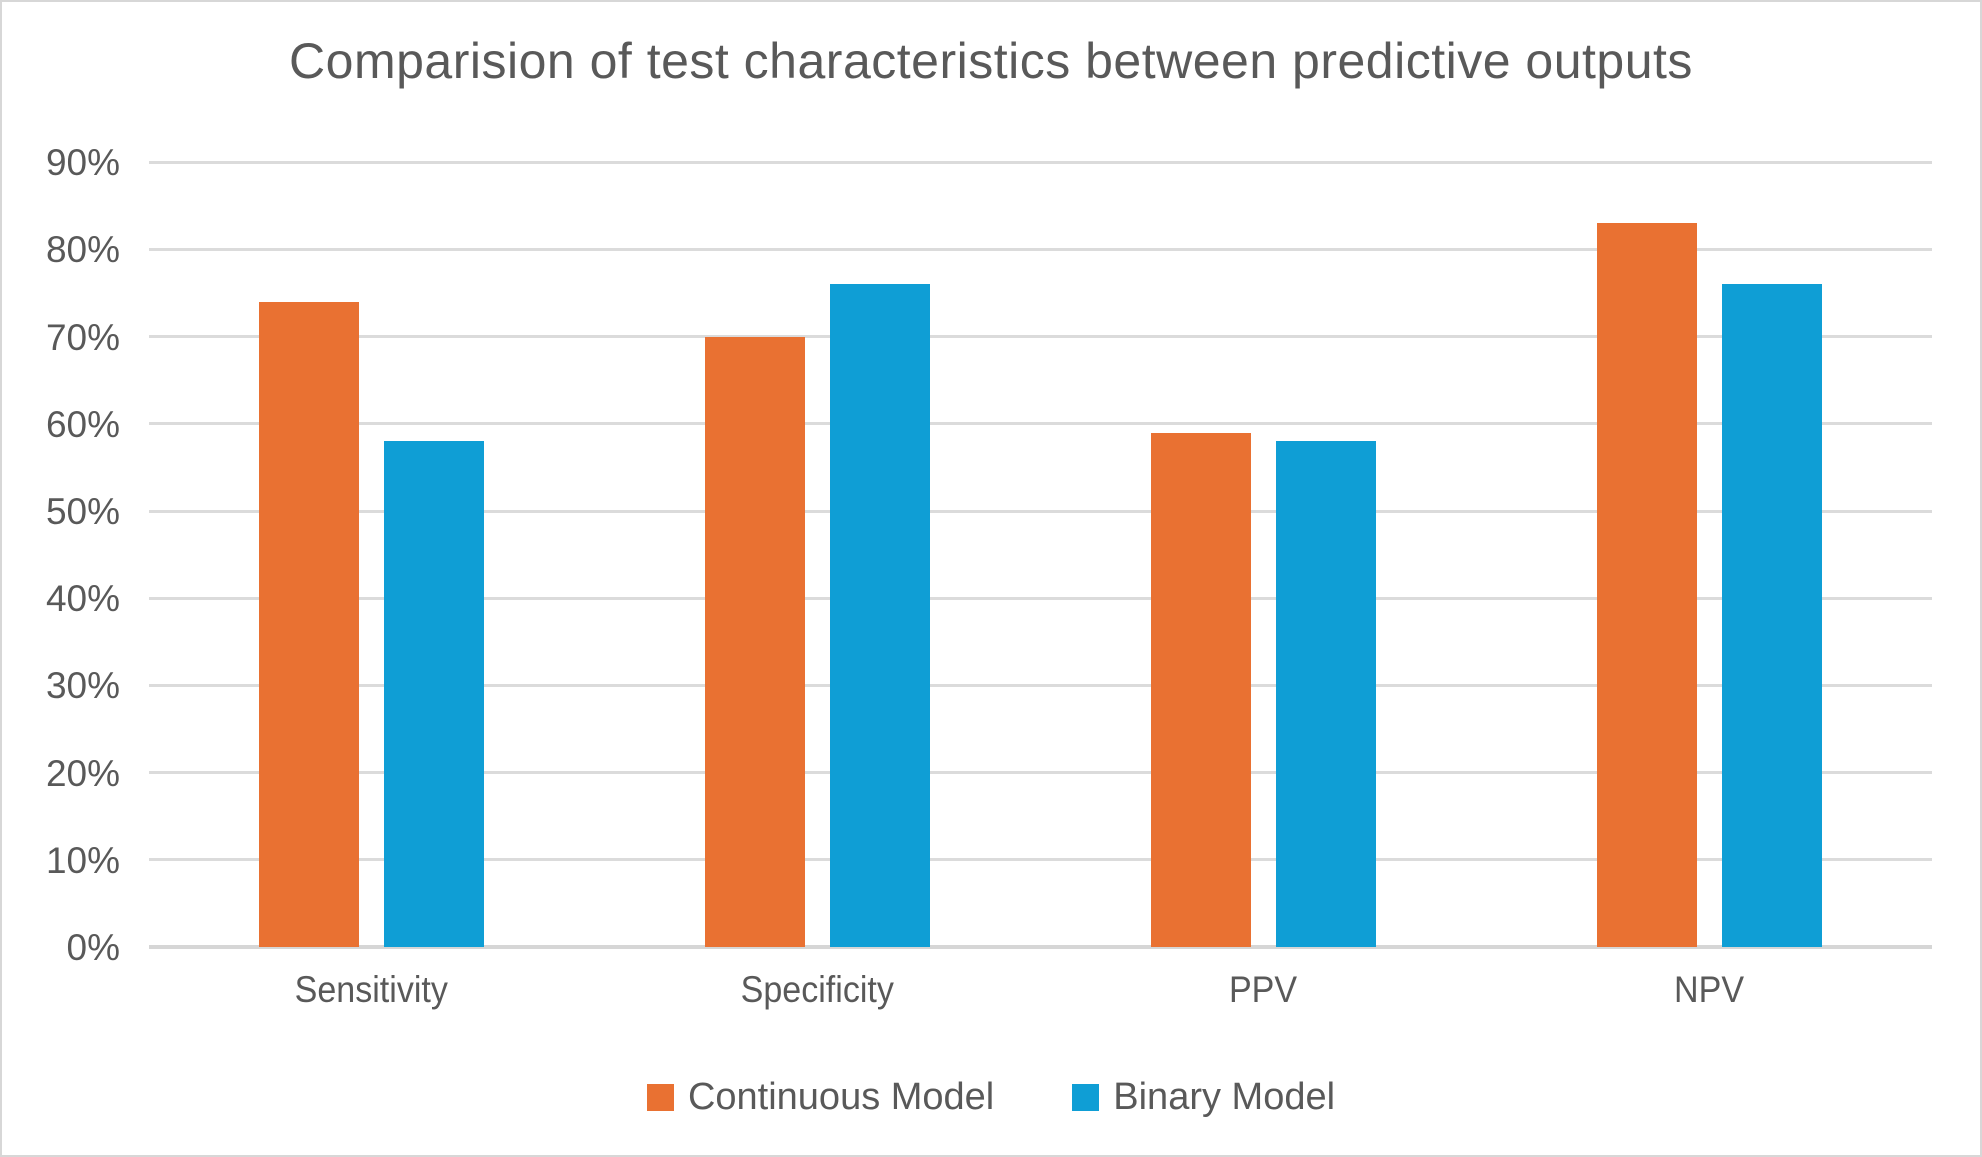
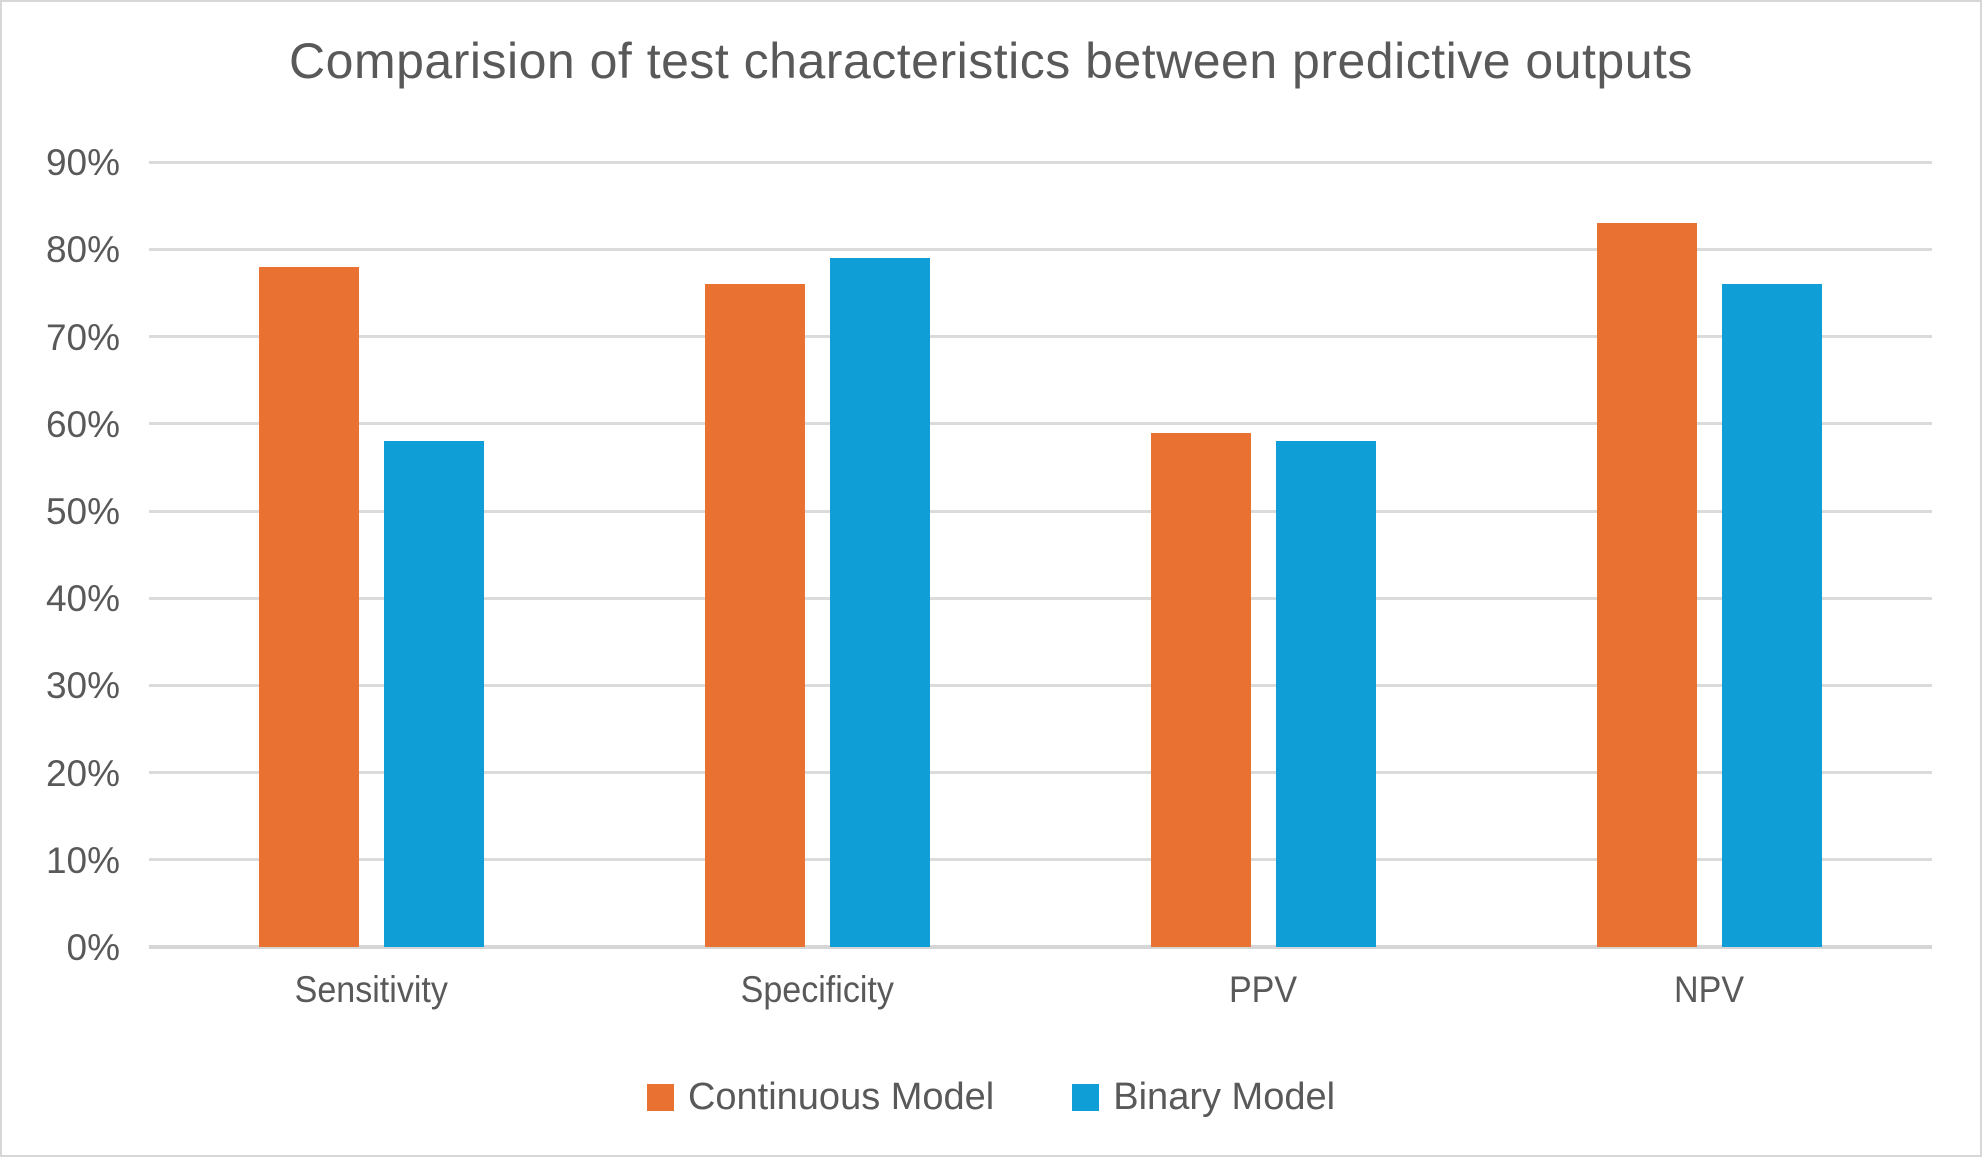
Continuous Model/Sensitivity: 74% -> 78%
Continuous Model/Specificity: 70% -> 76%
Binary Model/Specificity: 76% -> 79%
